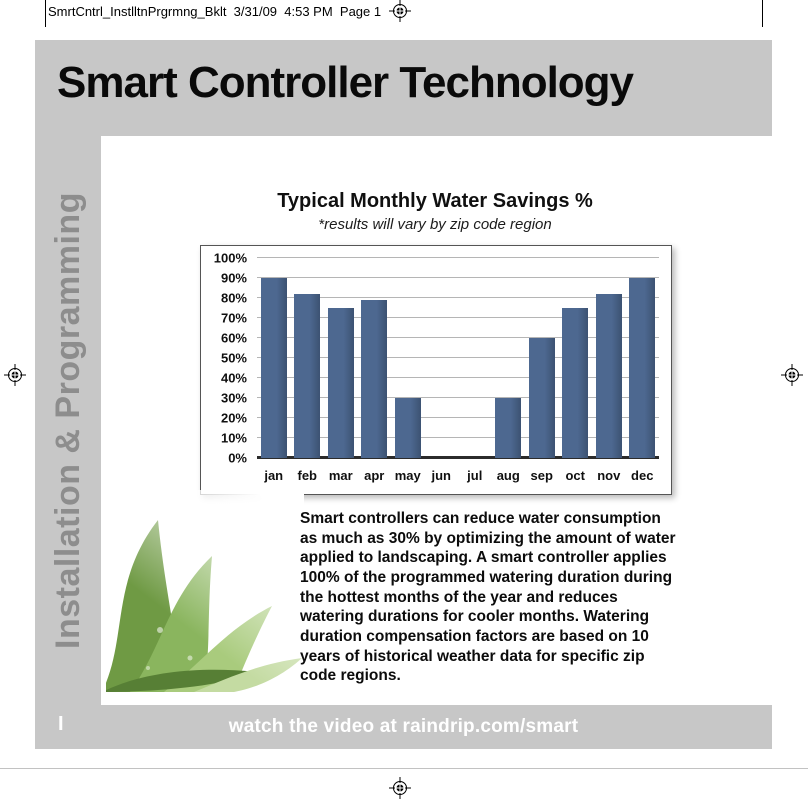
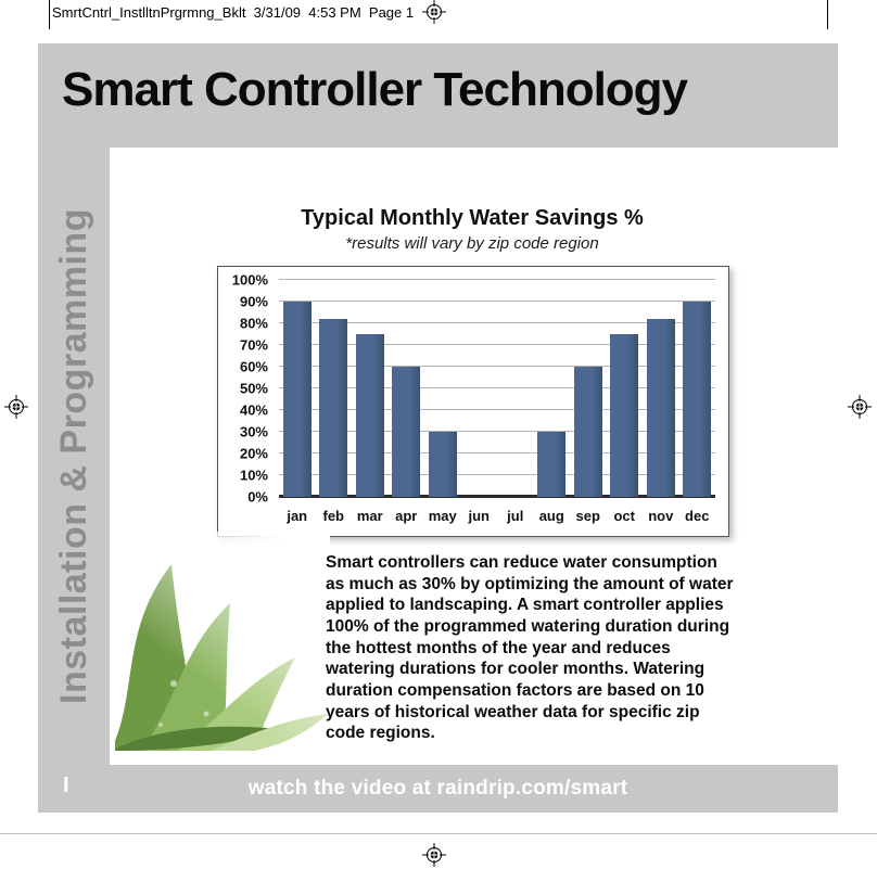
apr: 79% -> 60%
